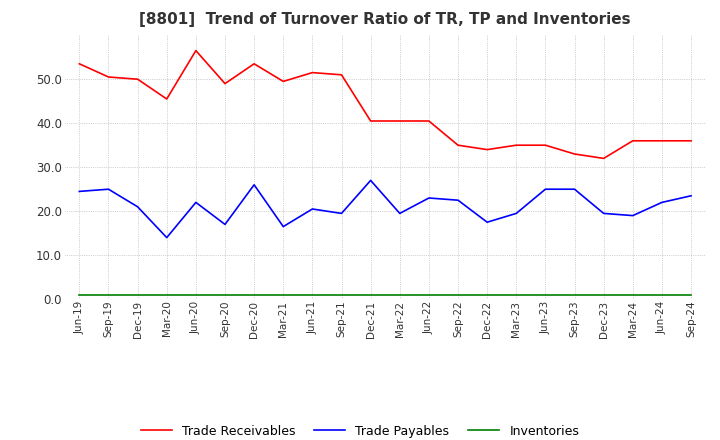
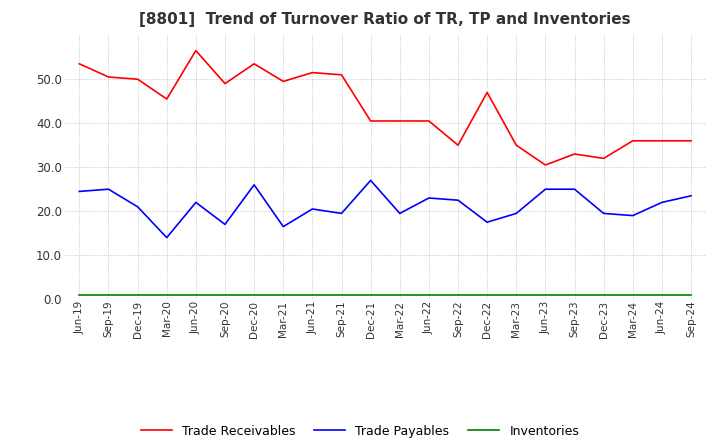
Trade Receivables/Dec-22: 34.0 -> 47.0
Trade Receivables/Jun-23: 35.0 -> 30.5
